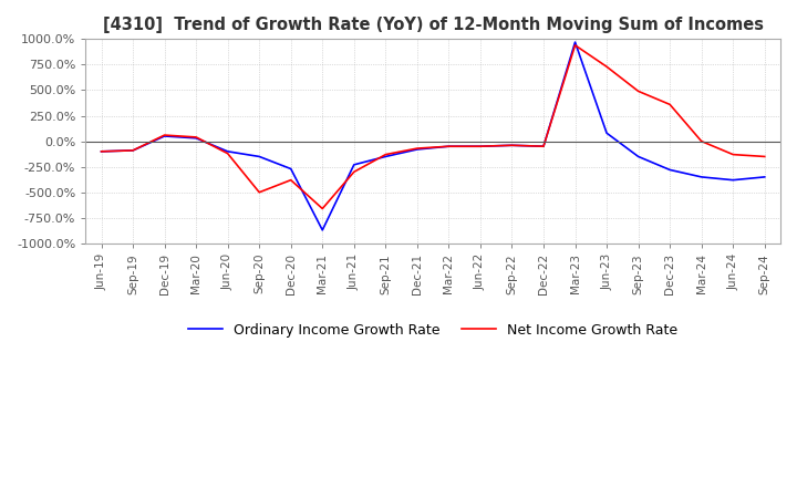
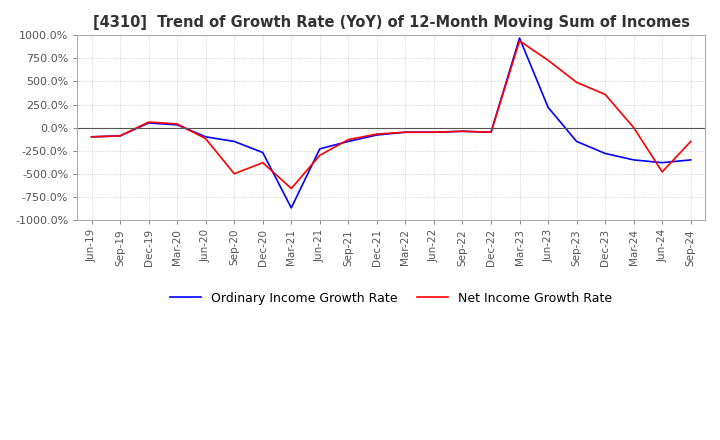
Ordinary Income Growth Rate/Jun-23: 80% -> 220%
Net Income Growth Rate/Jun-24: -130% -> -480%
